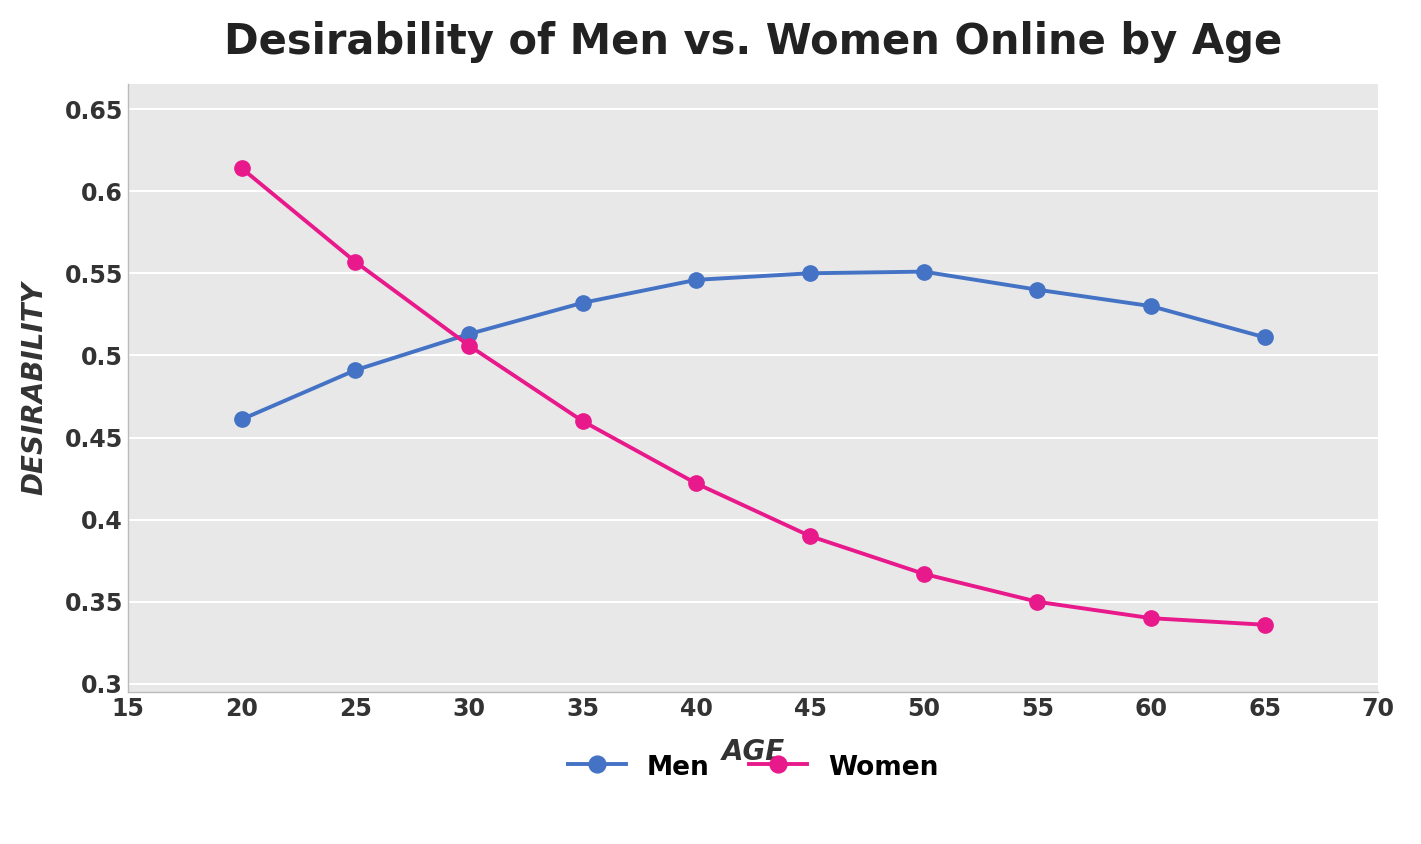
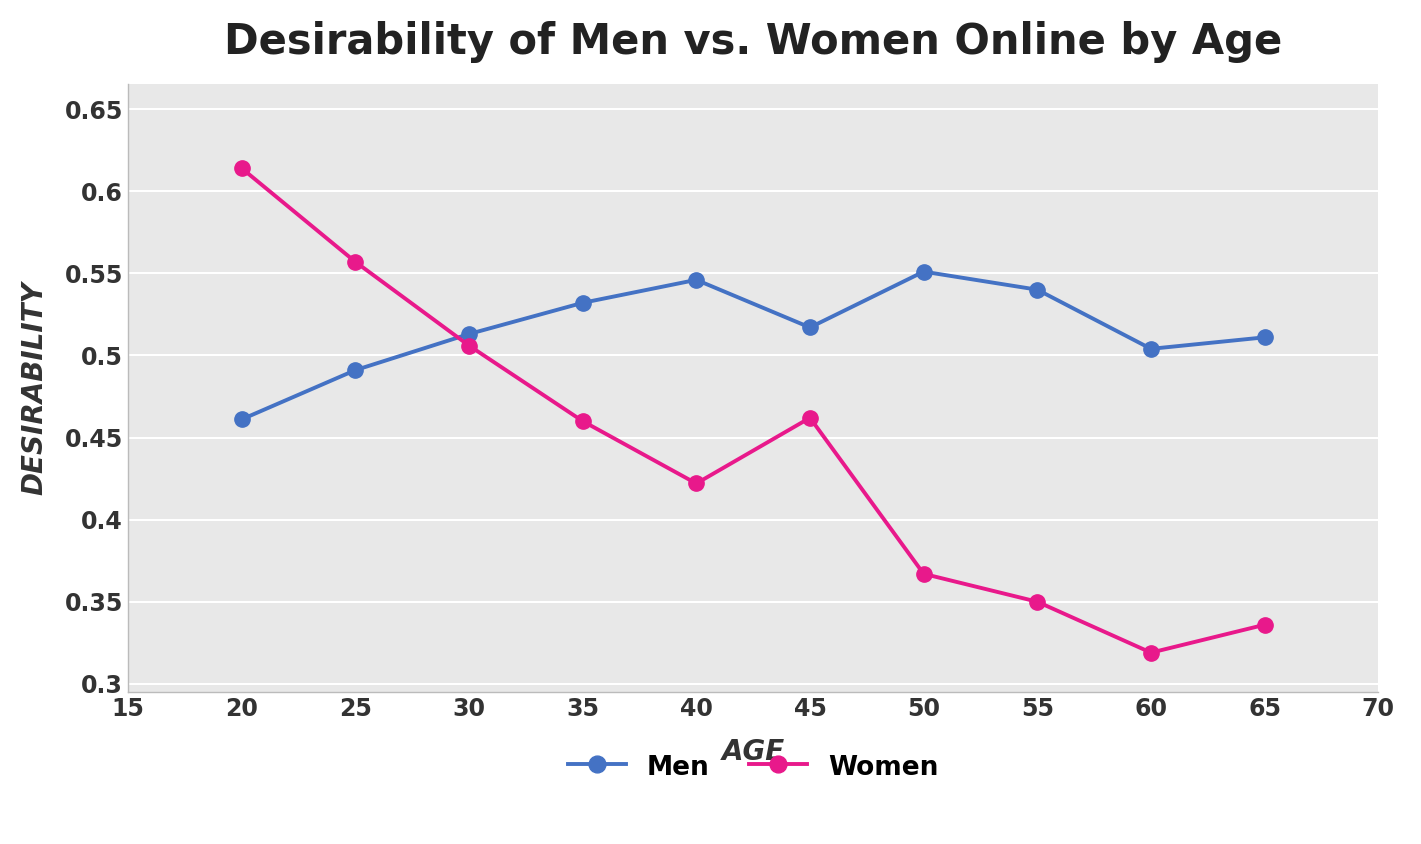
Men/45: 0.550 -> 0.517
Women/45: 0.390 -> 0.462
Men/60: 0.530 -> 0.504
Women/60: 0.340 -> 0.319
